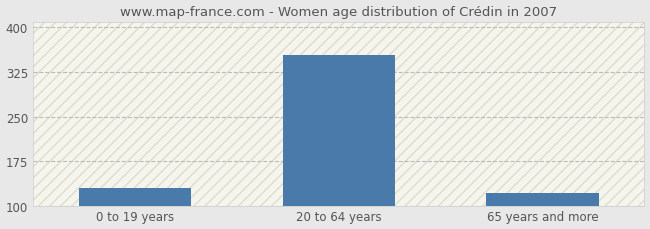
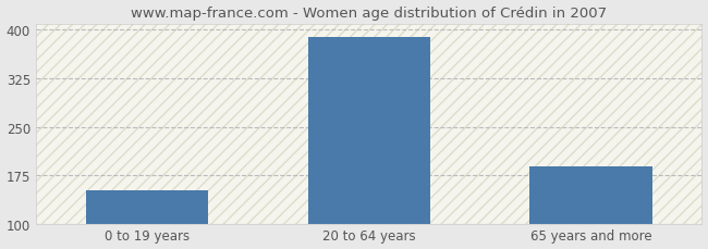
0 to 19 years: 130 -> 152
20 to 64 years: 354 -> 389
65 years and more: 122 -> 188
